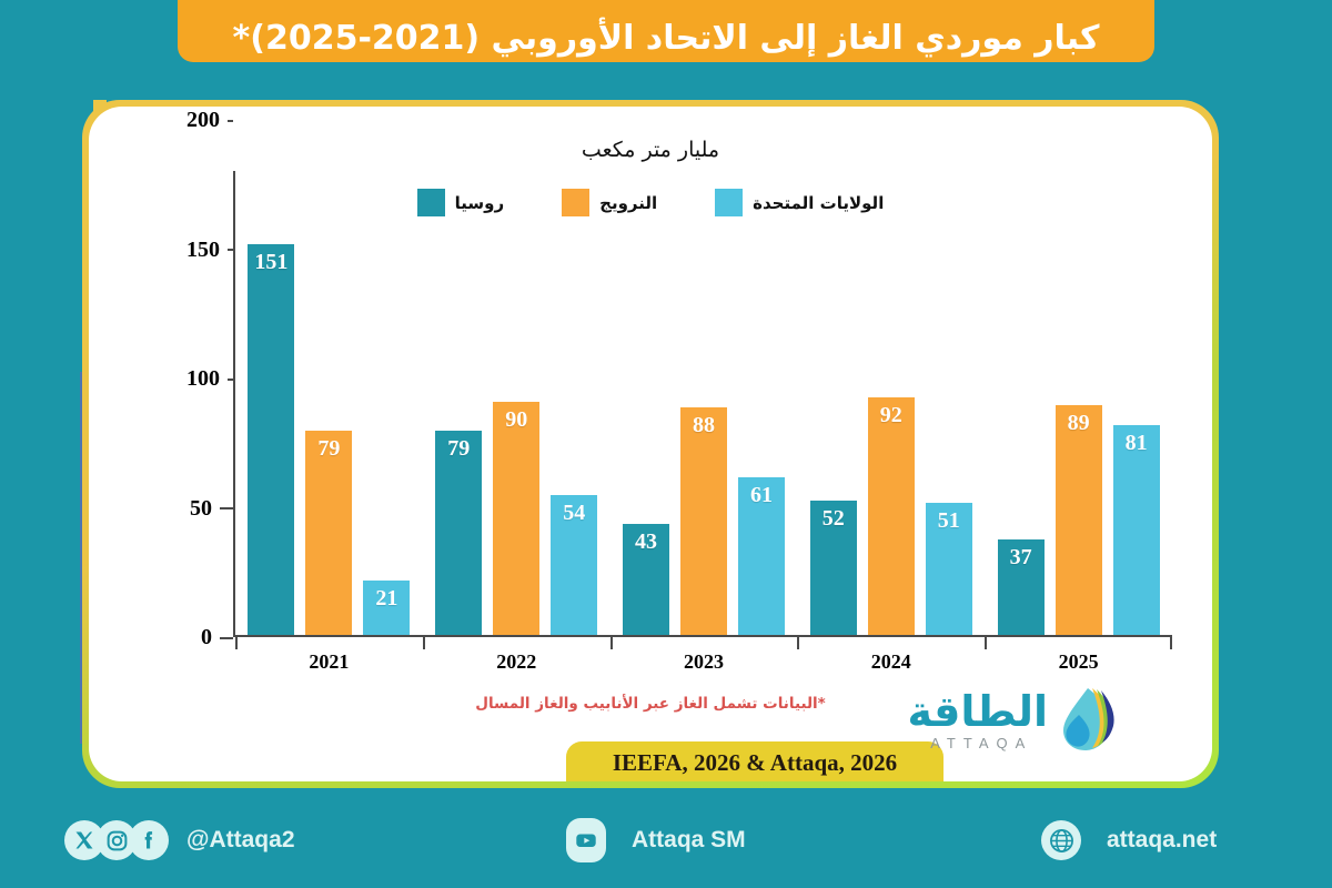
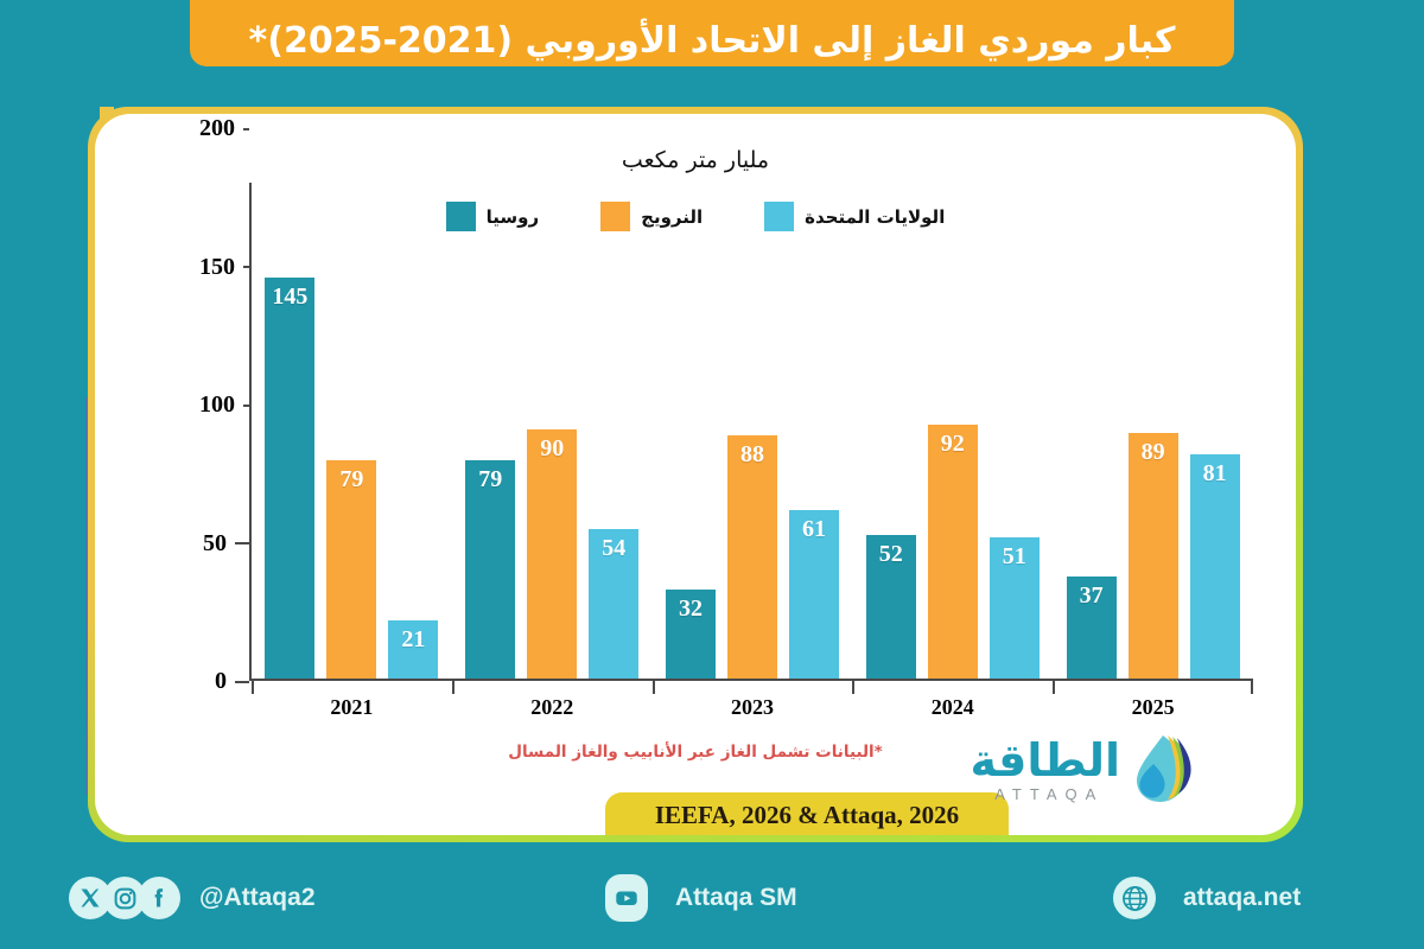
روسيا/2021: 151 -> 145
روسيا/2023: 43 -> 32
